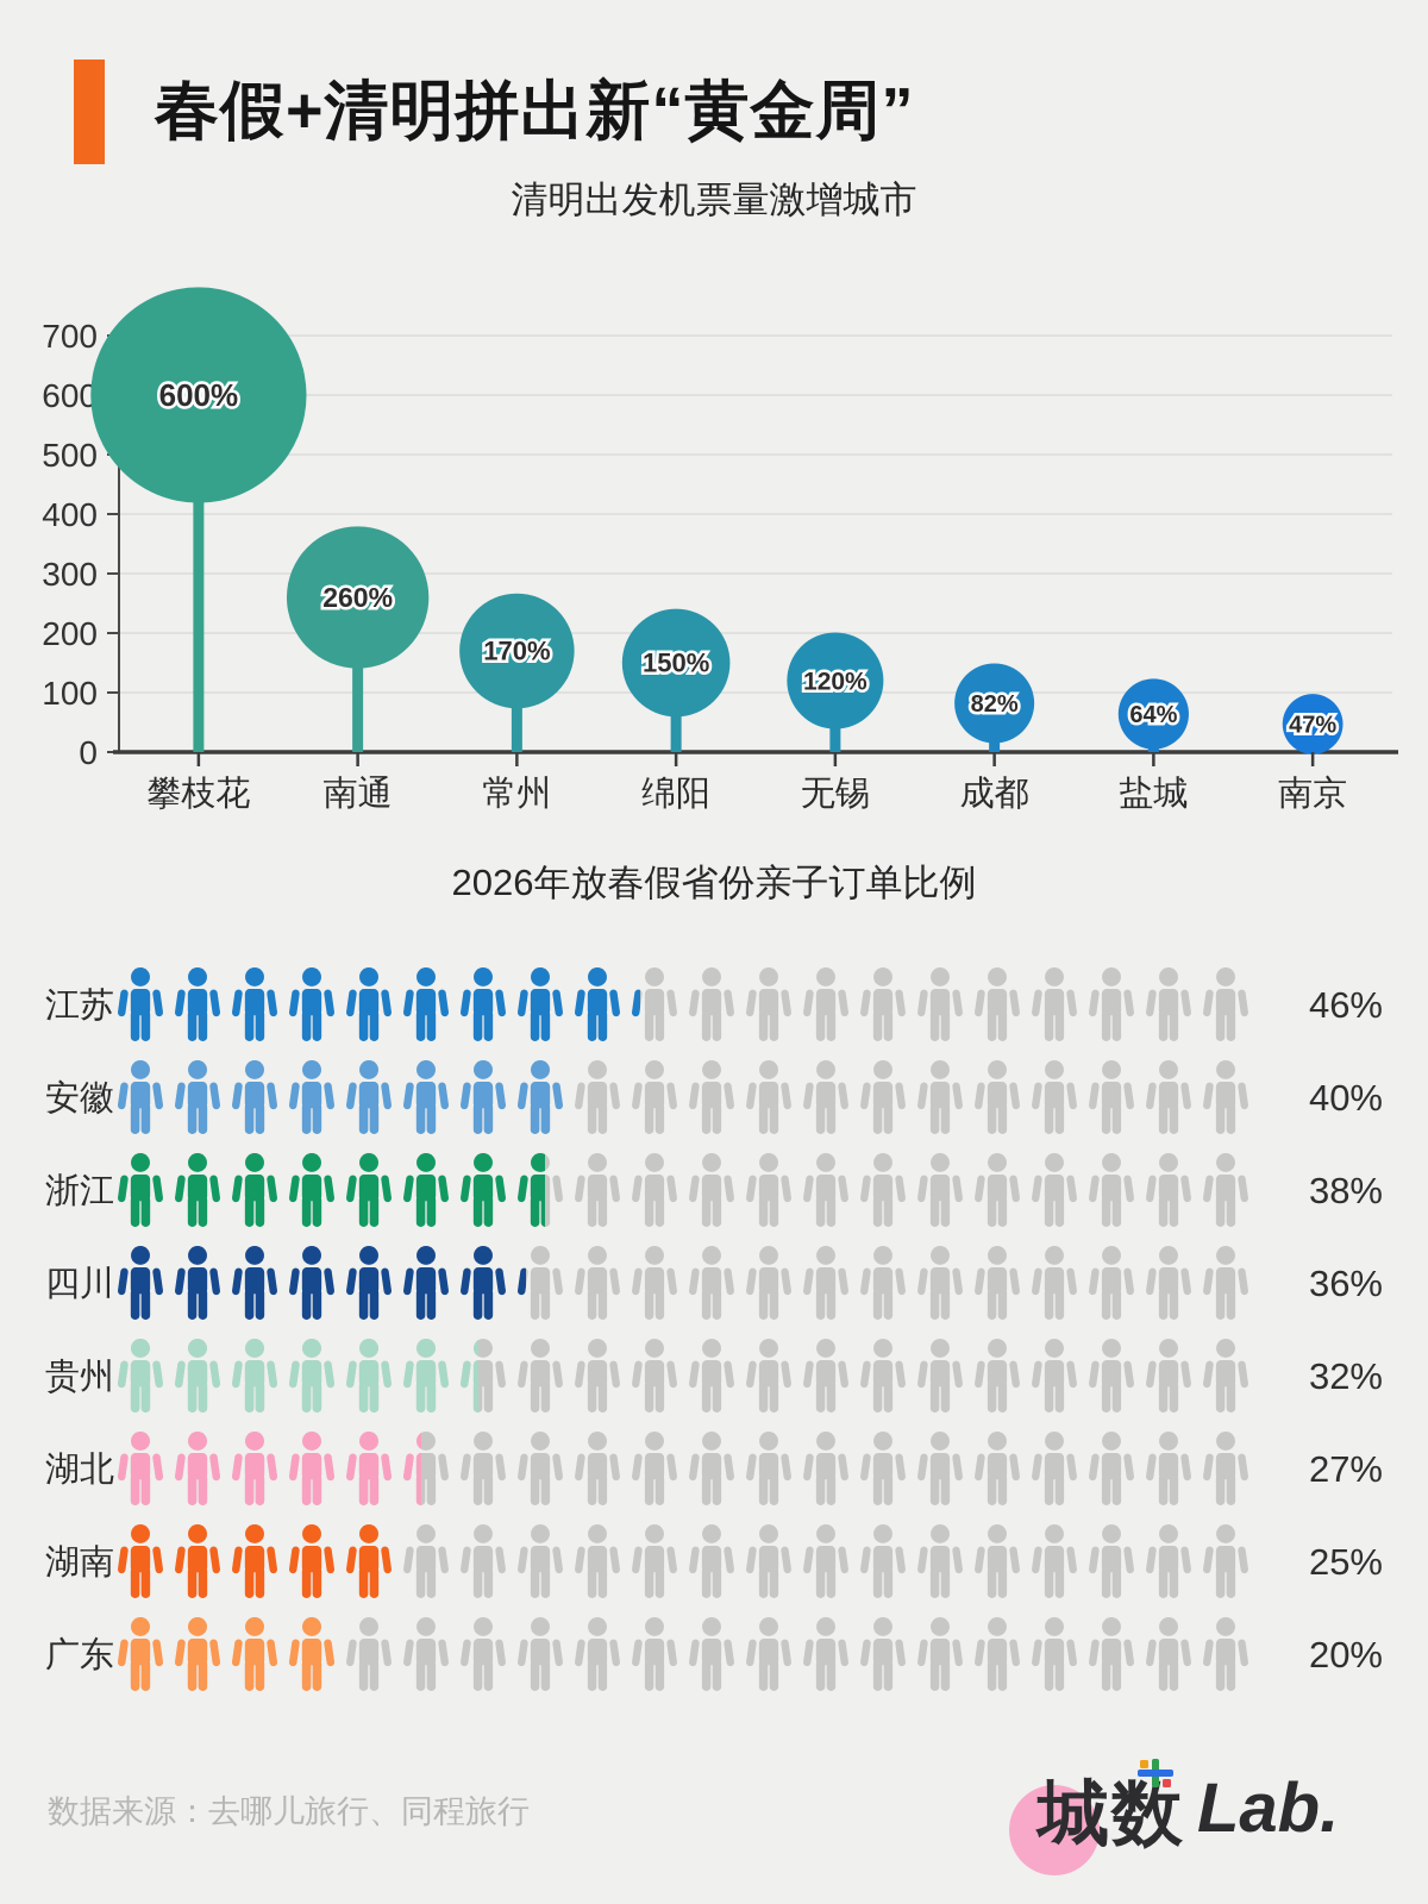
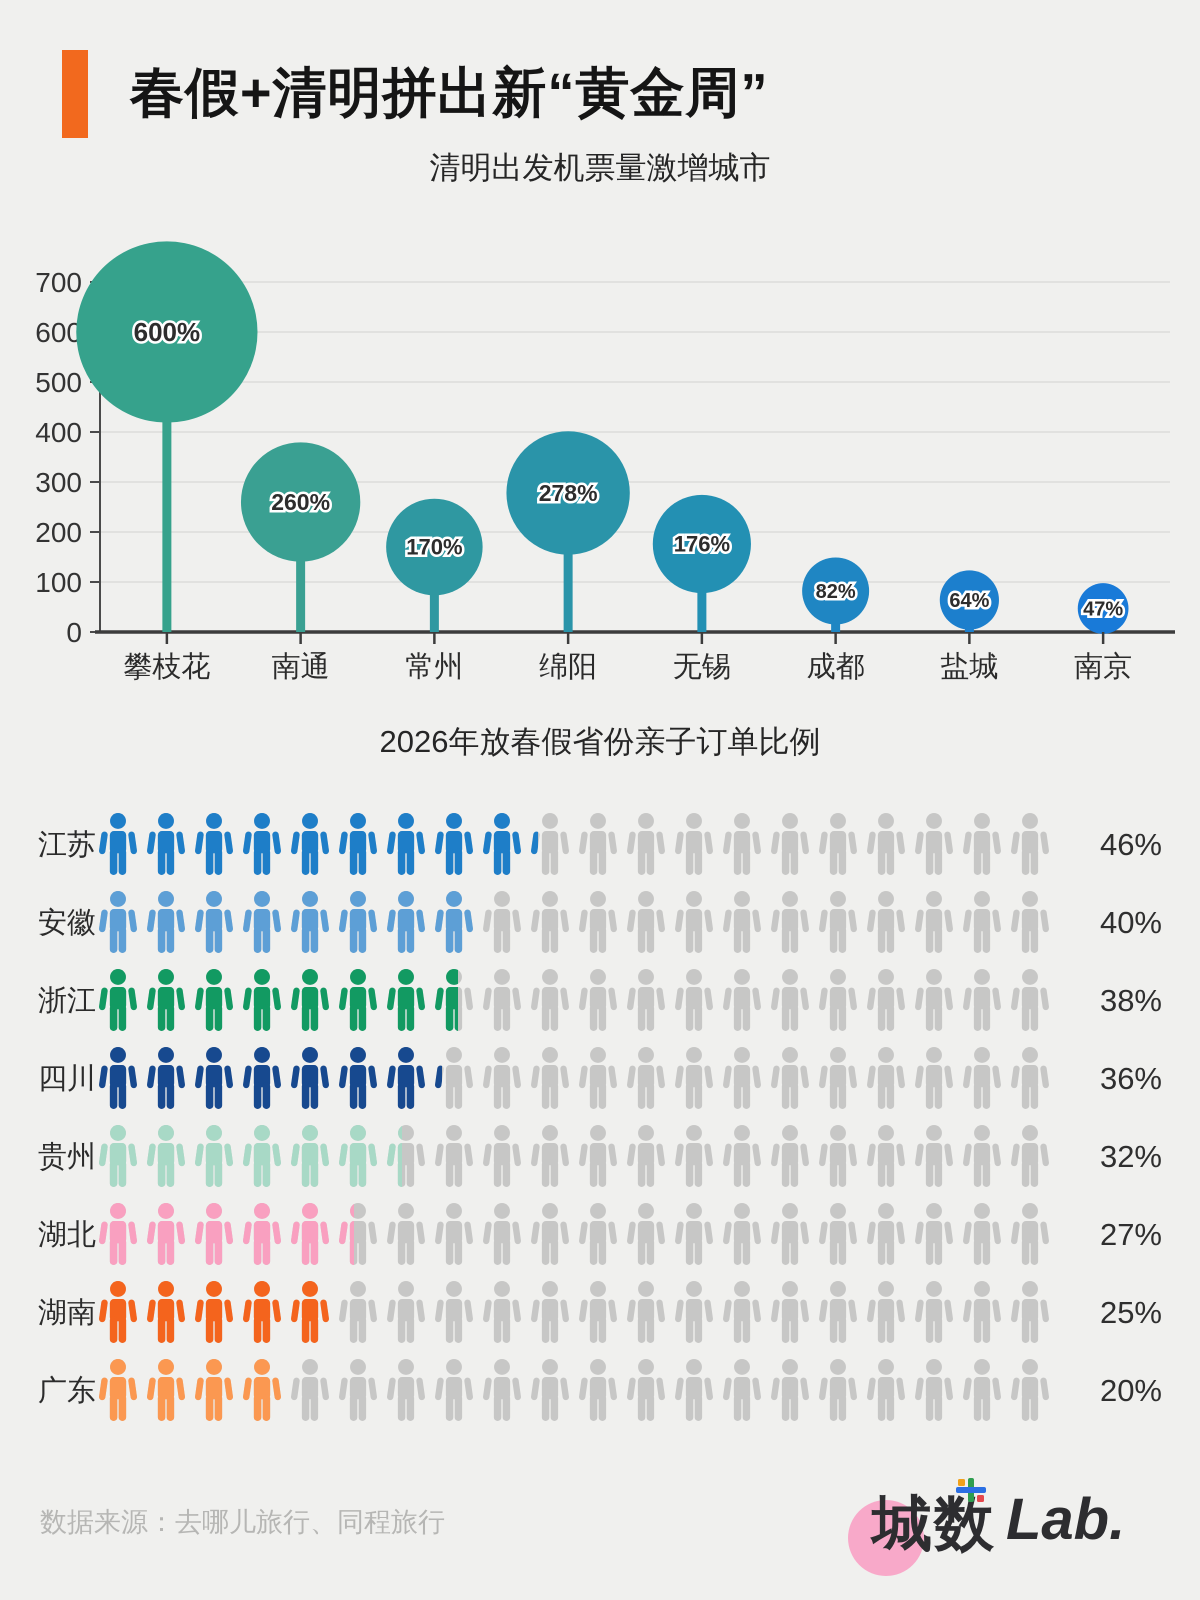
清明出发机票量激增城市/绵阳: 150% -> 278%
清明出发机票量激增城市/无锡: 120% -> 176%
